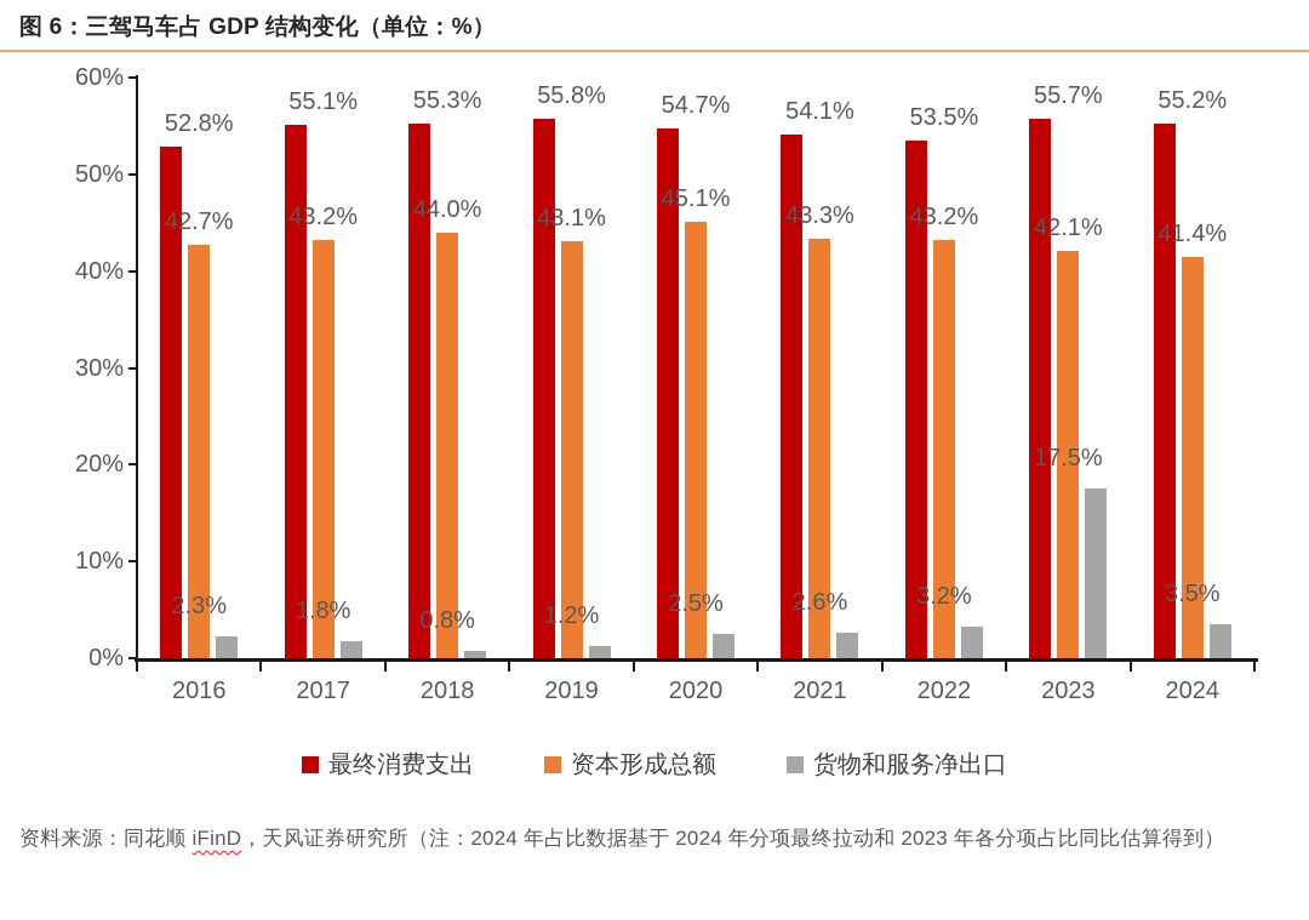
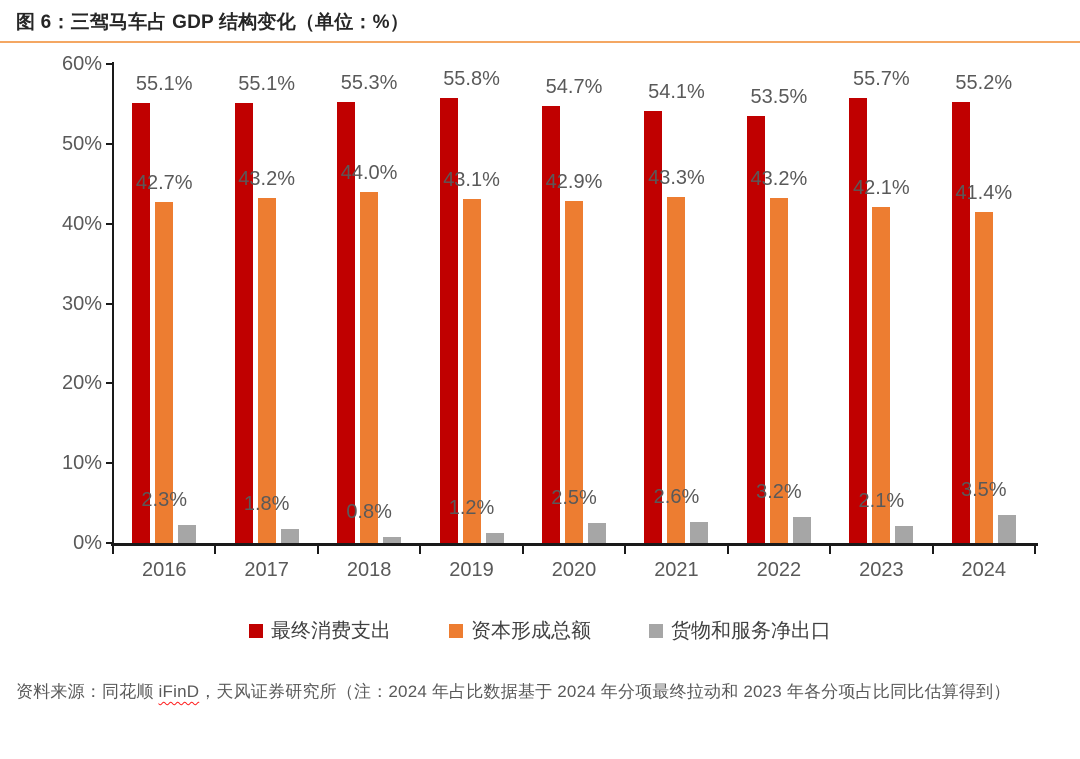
最终消费支出/2016: 52.8% -> 55.1%
资本形成总额/2020: 45.1% -> 42.9%
货物和服务净出口/2023: 17.5% -> 2.1%
